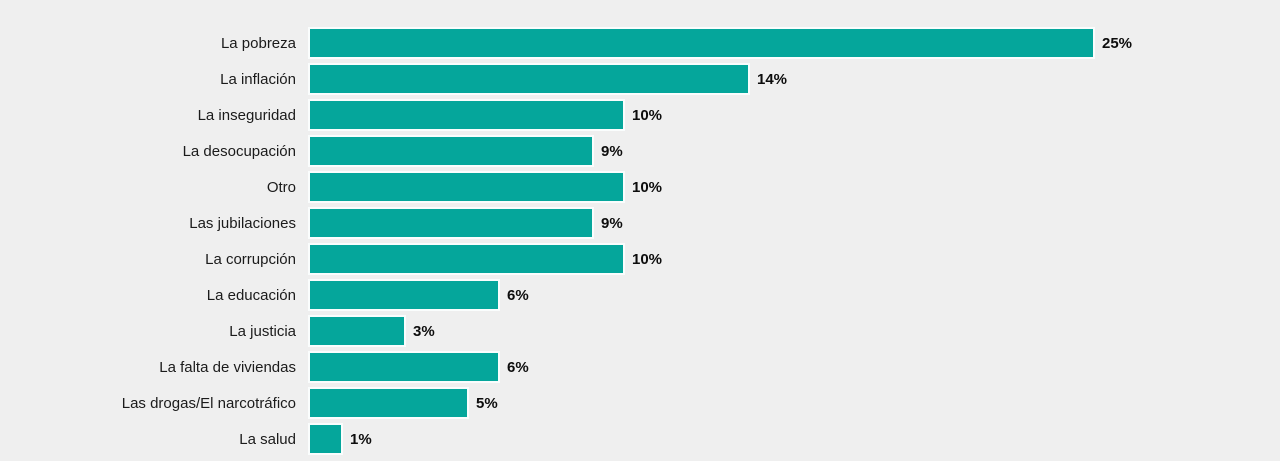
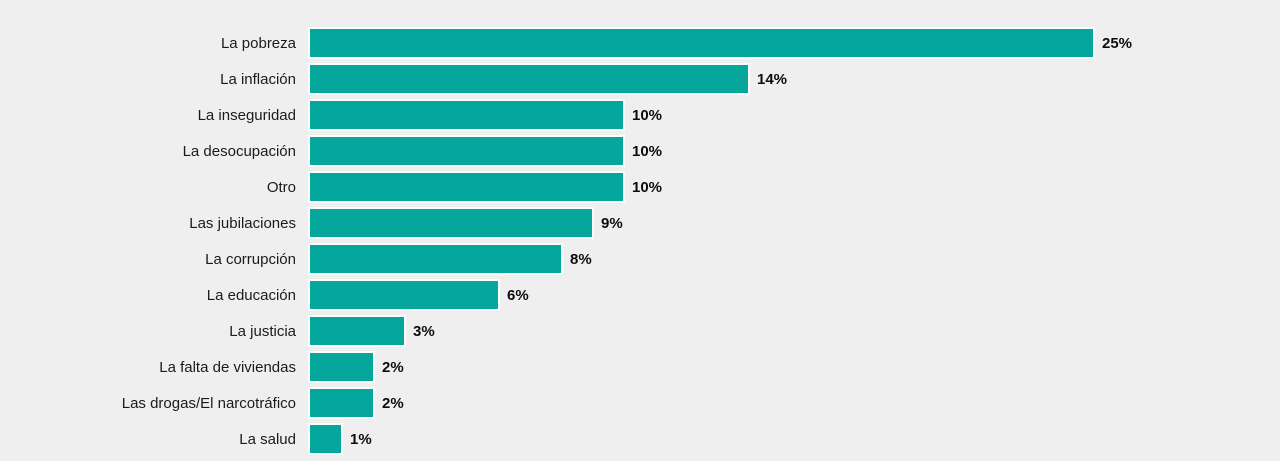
La desocupación: 9% -> 10%
La corrupción: 10% -> 8%
La falta de viviendas: 6% -> 2%
Las drogas/El narcotráfico: 5% -> 2%
